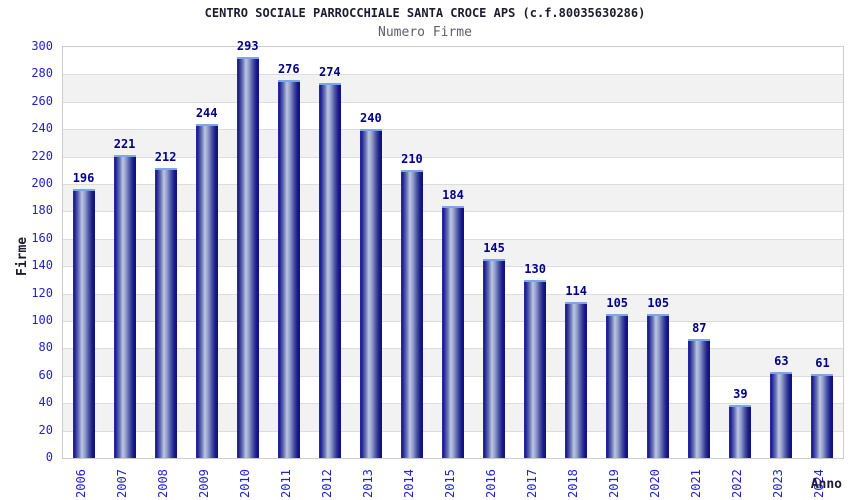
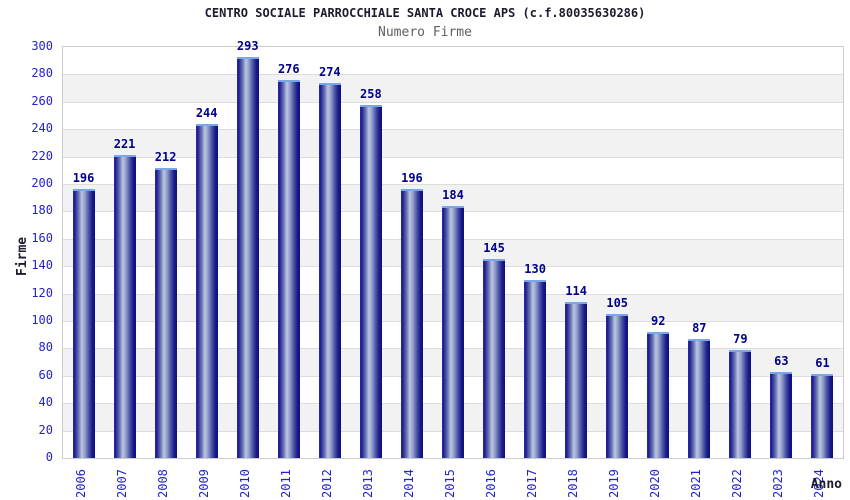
2013: 240 -> 258
2014: 210 -> 196
2020: 105 -> 92
2022: 39 -> 79
